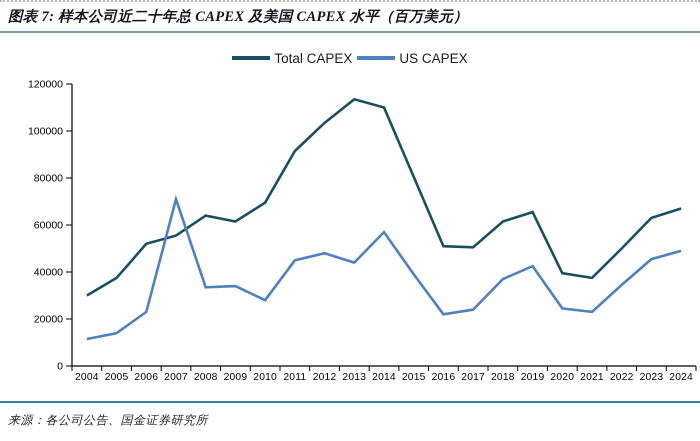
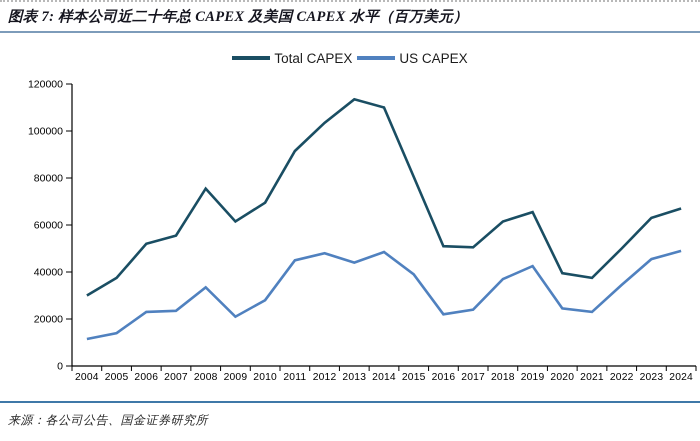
US CAPEX/2007: 71000 -> 24000
Total CAPEX/2008: 64000 -> 76000
US CAPEX/2009: 34000 -> 21000
US CAPEX/2014: 57000 -> 48000
